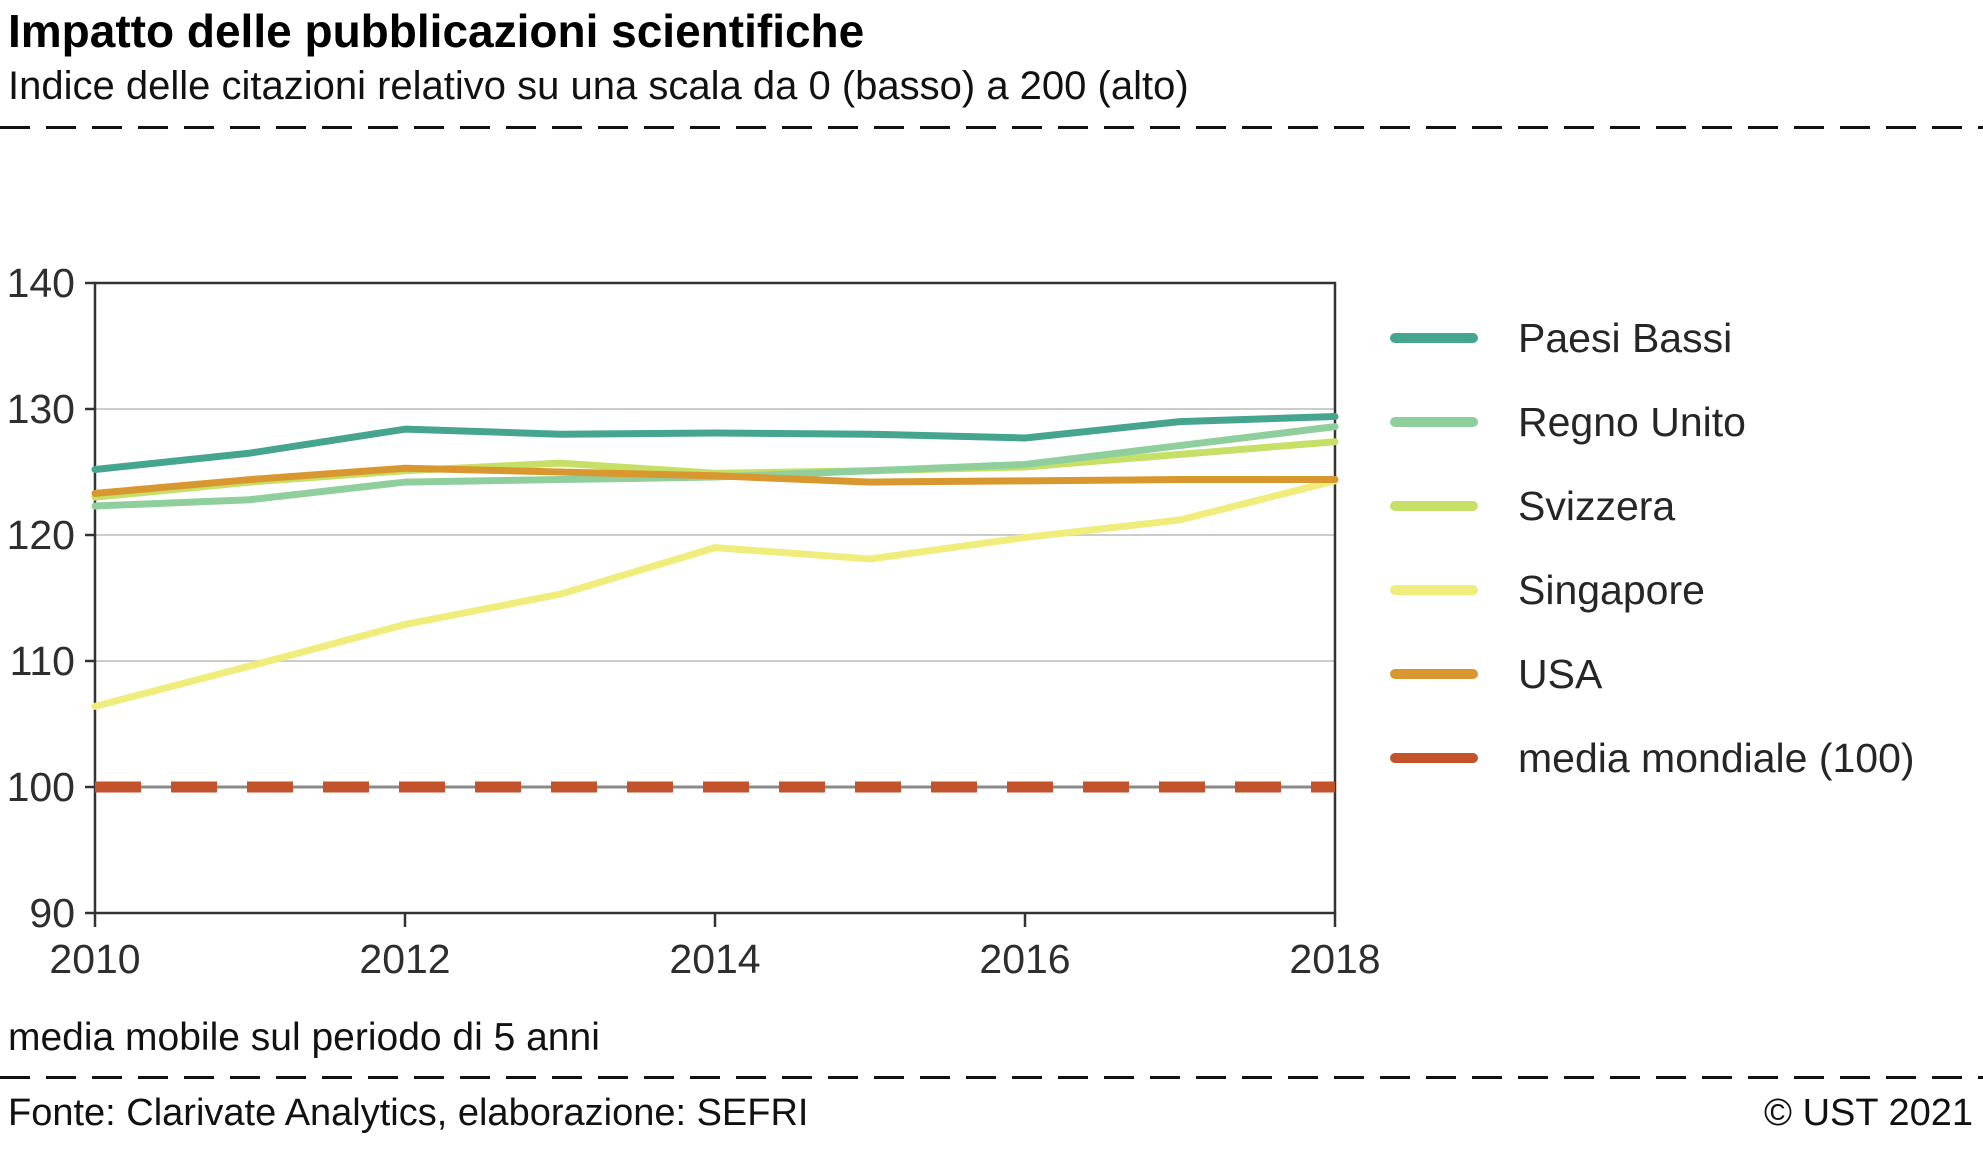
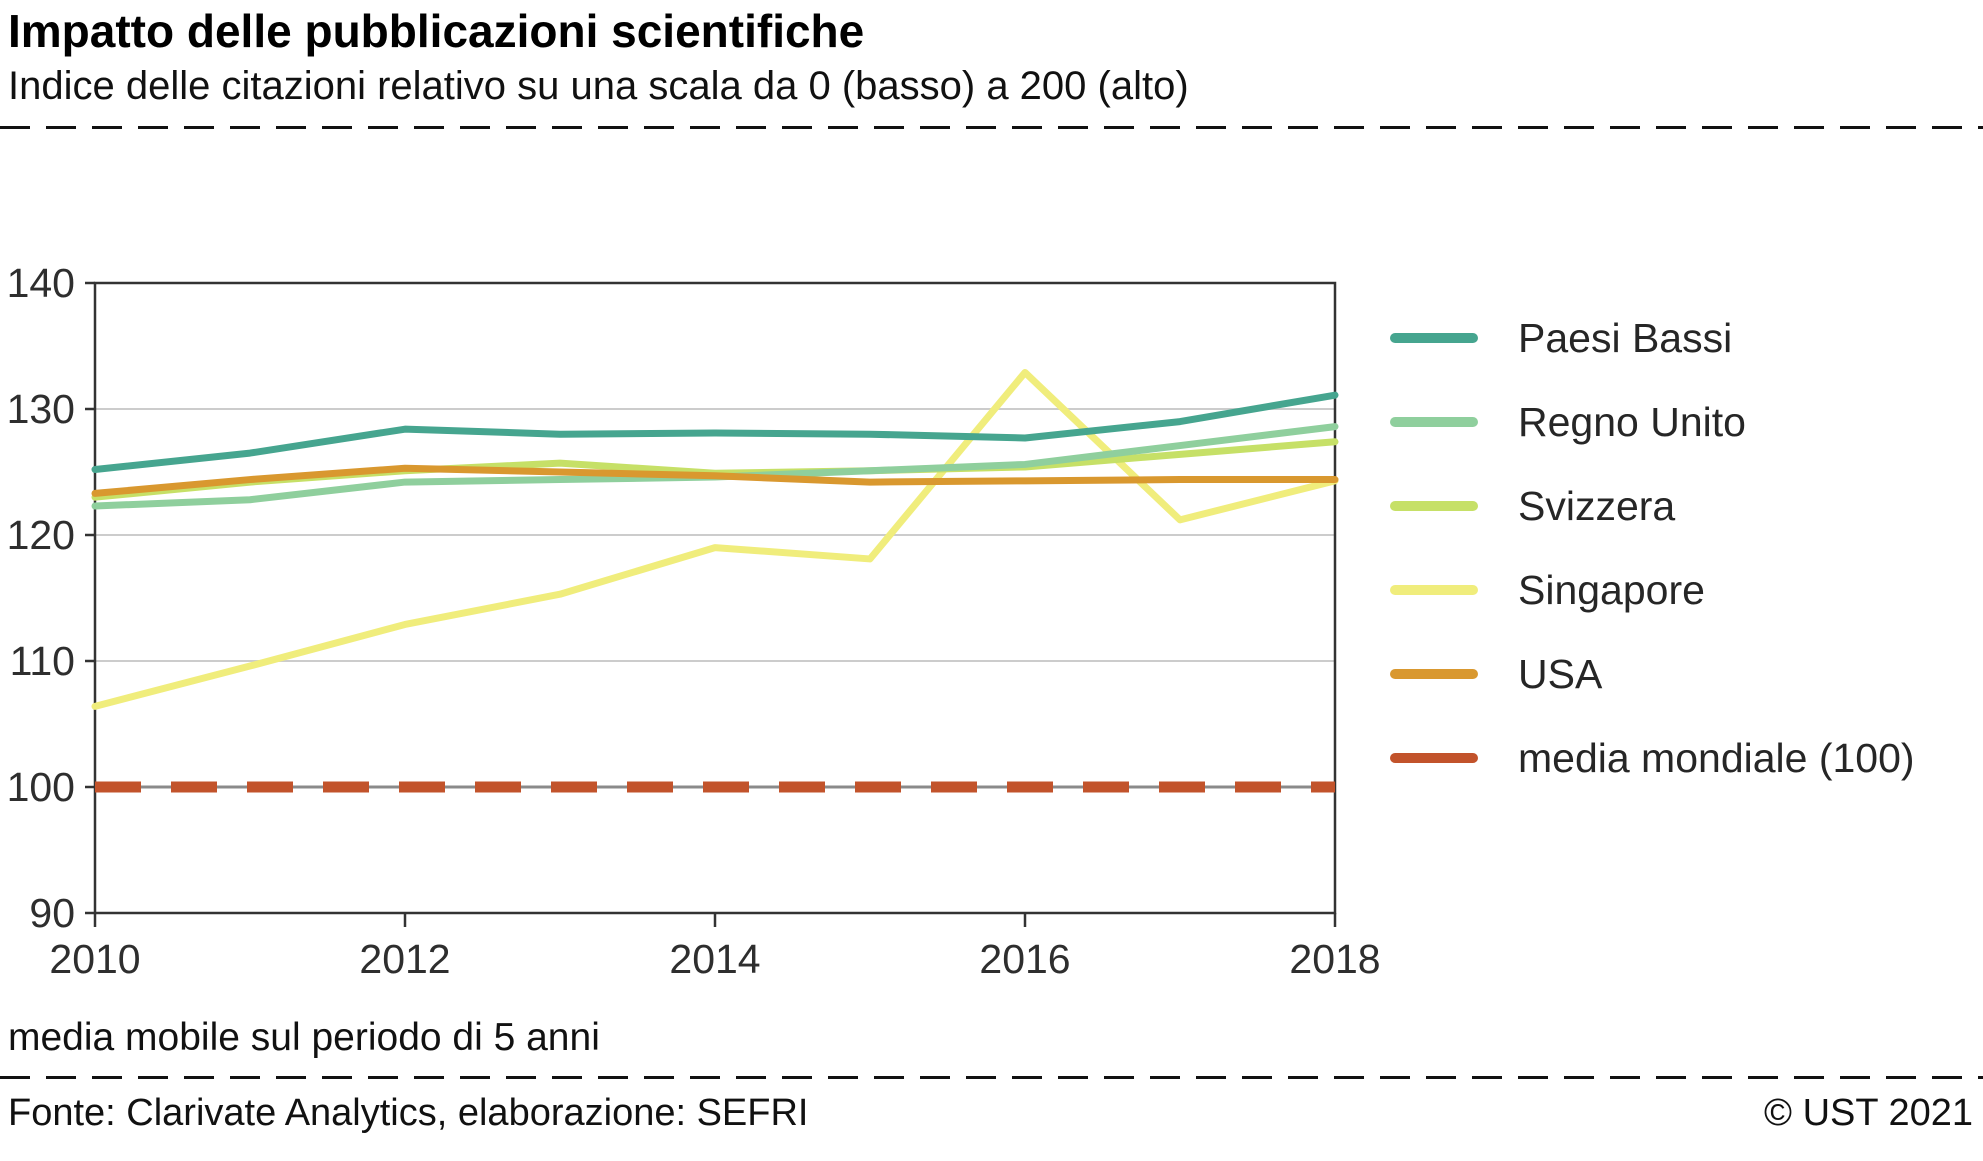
Singapore/2016: 119.8 -> 132.9
Paesi Bassi/2018: 129.4 -> 131.1
